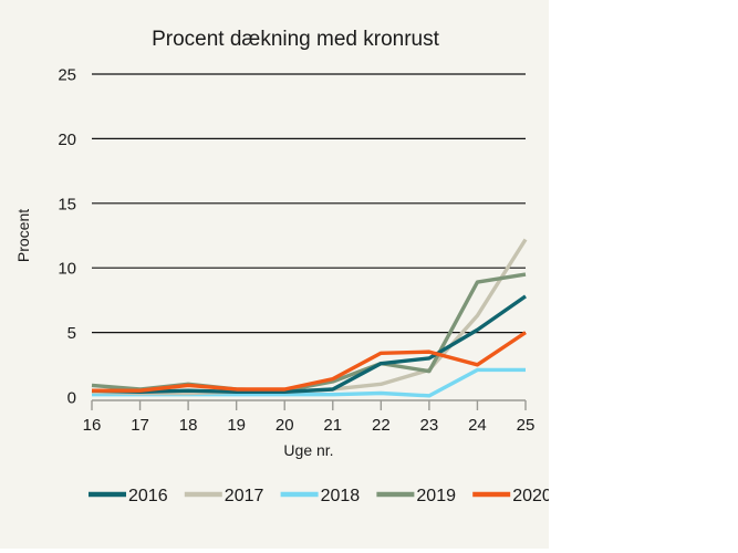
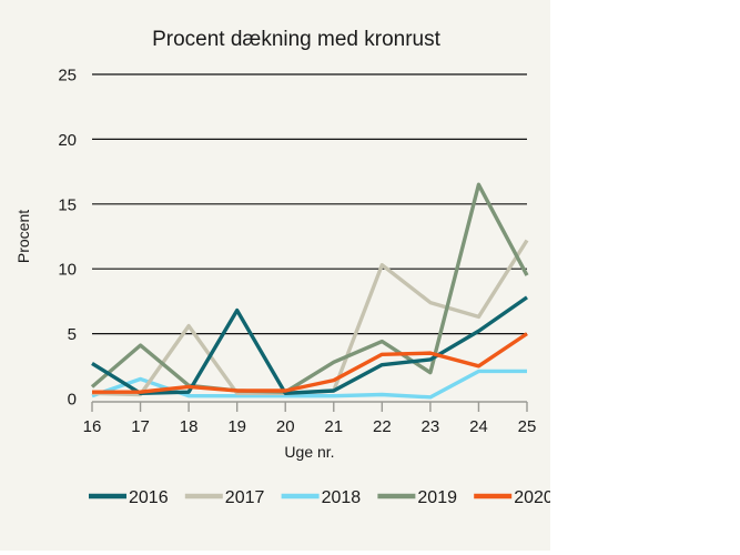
2016/16: 0.5 -> 2.7
2018/17: 0.2 -> 1.5
2019/17: 0.6 -> 4.1
2017/18: 0.3 -> 5.6
2016/19: 0.4 -> 6.8
2019/21: 1.2 -> 2.8
2017/22: 1.0 -> 10.3
2019/22: 2.6 -> 4.4
2017/23: 2.1 -> 7.4
2019/24: 8.9 -> 16.5
